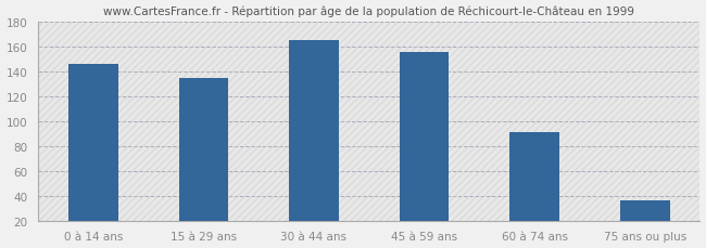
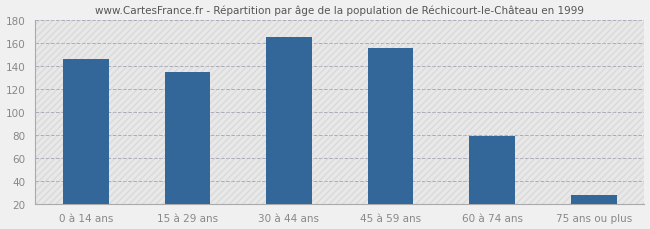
60 à 74 ans: 91 -> 79
75 ans ou plus: 36 -> 28
